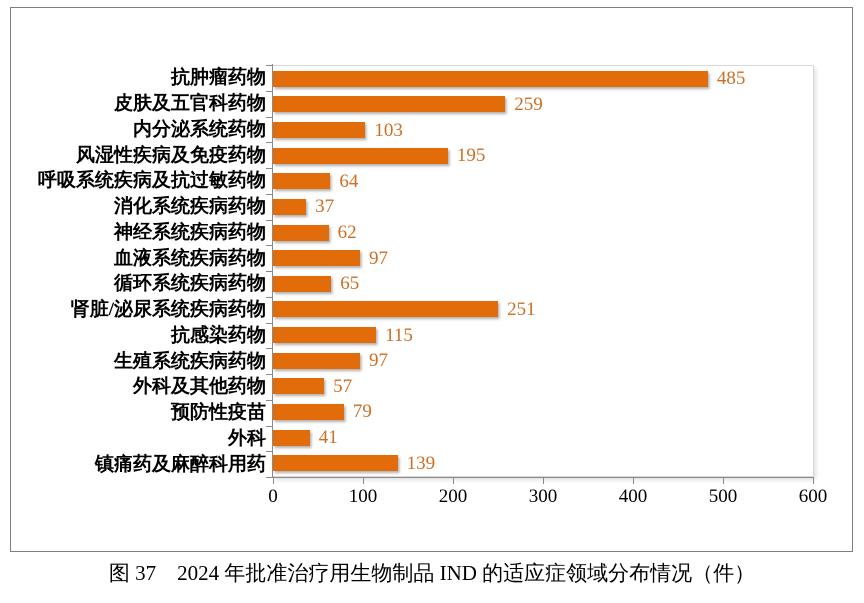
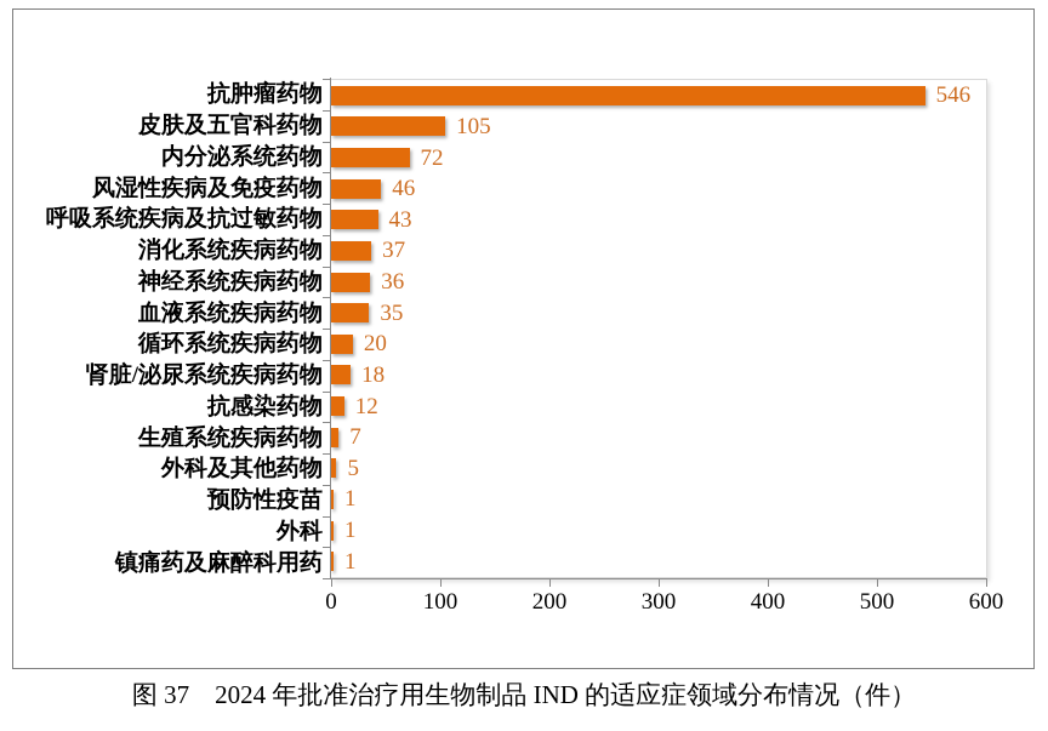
抗肿瘤药物: 485 -> 546
皮肤及五官科药物: 259 -> 105
内分泌系统药物: 103 -> 72
风湿性疾病及免疫药物: 195 -> 46
呼吸系统疾病及抗过敏药物: 64 -> 43
神经系统疾病药物: 62 -> 36
血液系统疾病药物: 97 -> 35
循环系统疾病药物: 65 -> 20
肾脏/泌尿系统疾病药物: 251 -> 18
抗感染药物: 115 -> 12
生殖系统疾病药物: 97 -> 7
外科及其他药物: 57 -> 5
预防性疫苗: 79 -> 1
外科: 41 -> 1
镇痛药及麻醉科用药: 139 -> 1
